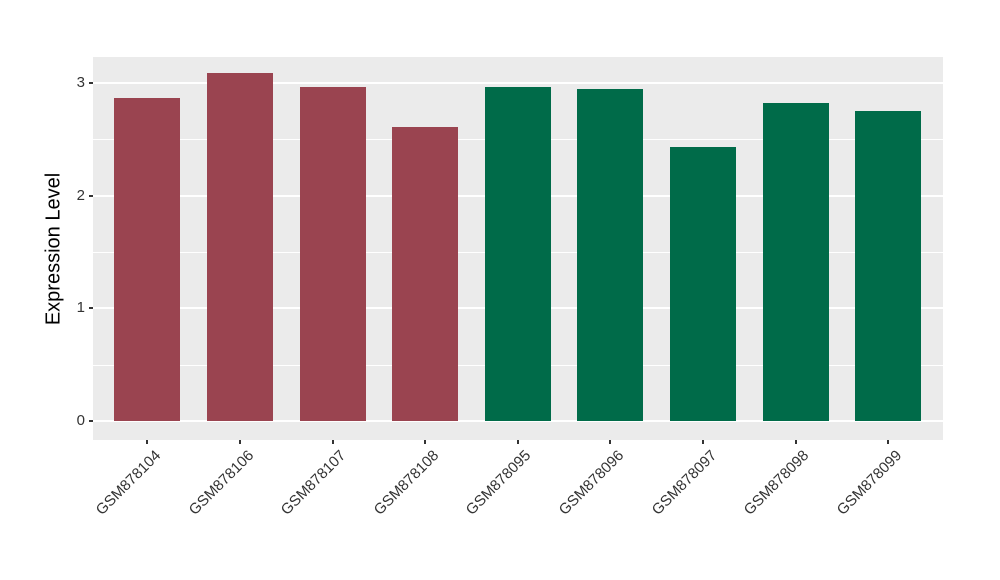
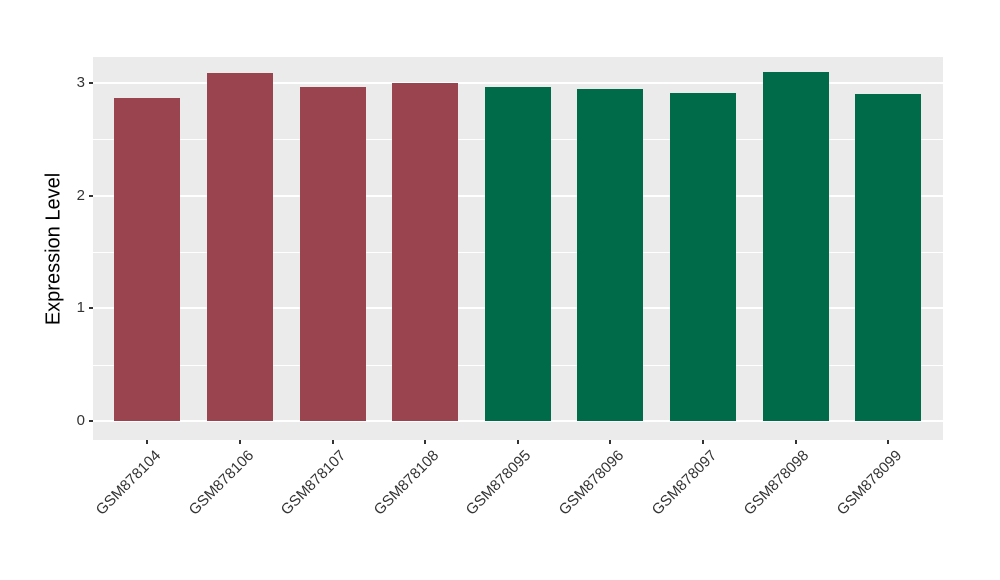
GSM878108: 2.61 -> 3.00
GSM878097: 2.43 -> 2.91
GSM878098: 2.82 -> 3.10
GSM878099: 2.75 -> 2.90
